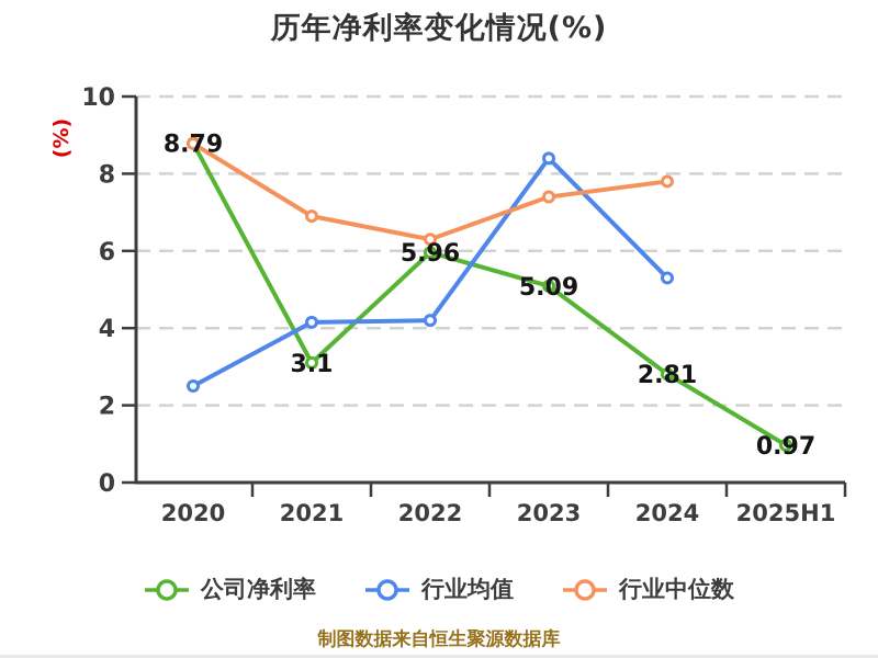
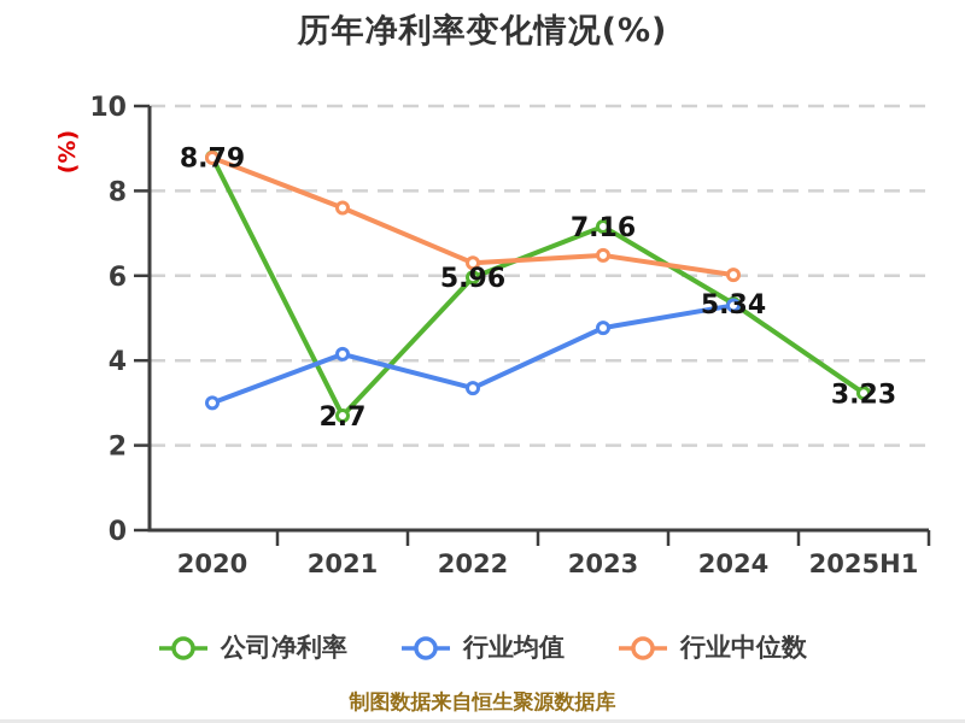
行业均值/2020: 2.5 -> 3.0
公司净利率/2021: 3.1 -> 2.7
行业中位数/2021: 6.9 -> 7.6
行业均值/2022: 4.2 -> 3.4
公司净利率/2023: 5.09 -> 7.16
行业均值/2023: 8.4 -> 4.8
行业中位数/2023: 7.4 -> 6.5
公司净利率/2024: 2.81 -> 5.34
行业中位数/2024: 7.8 -> 6.0
公司净利率/2025H1: 0.97 -> 3.23
